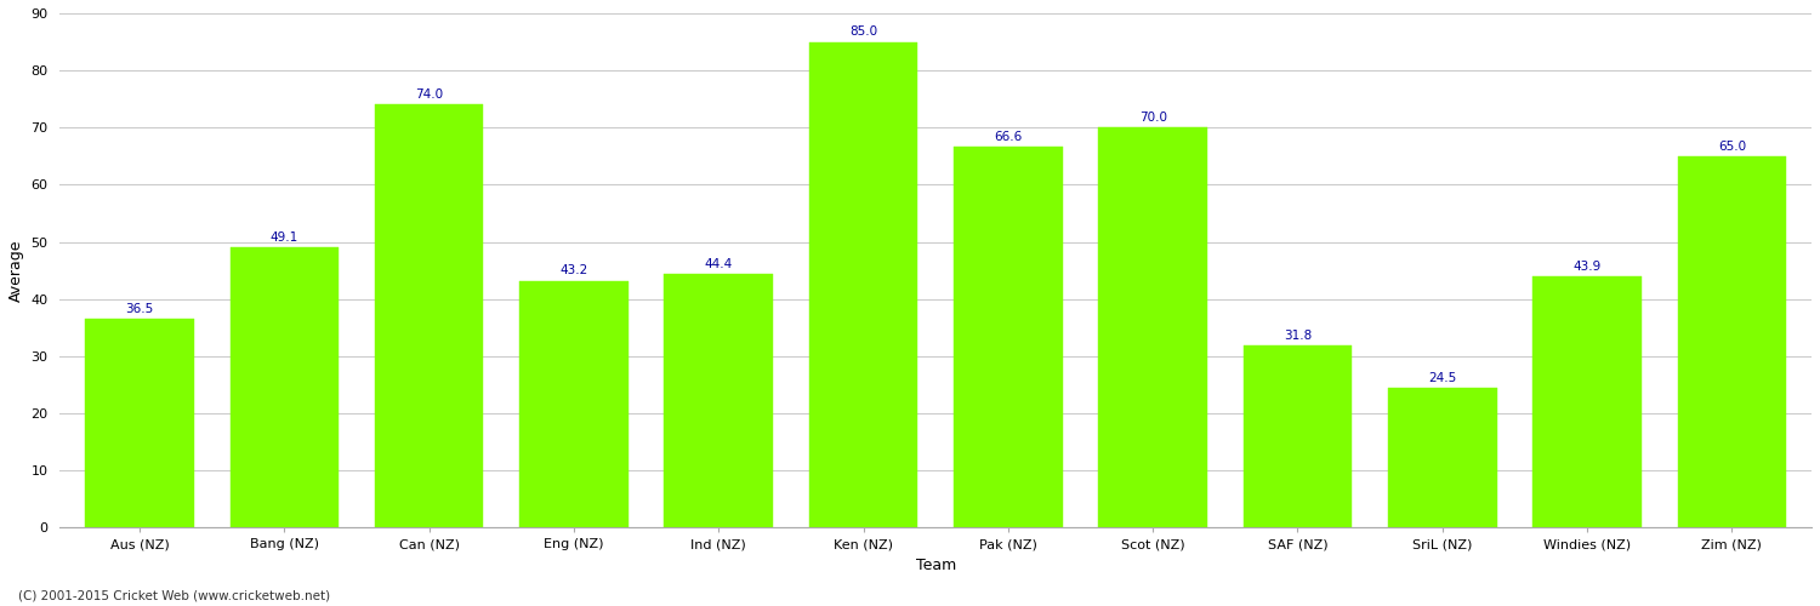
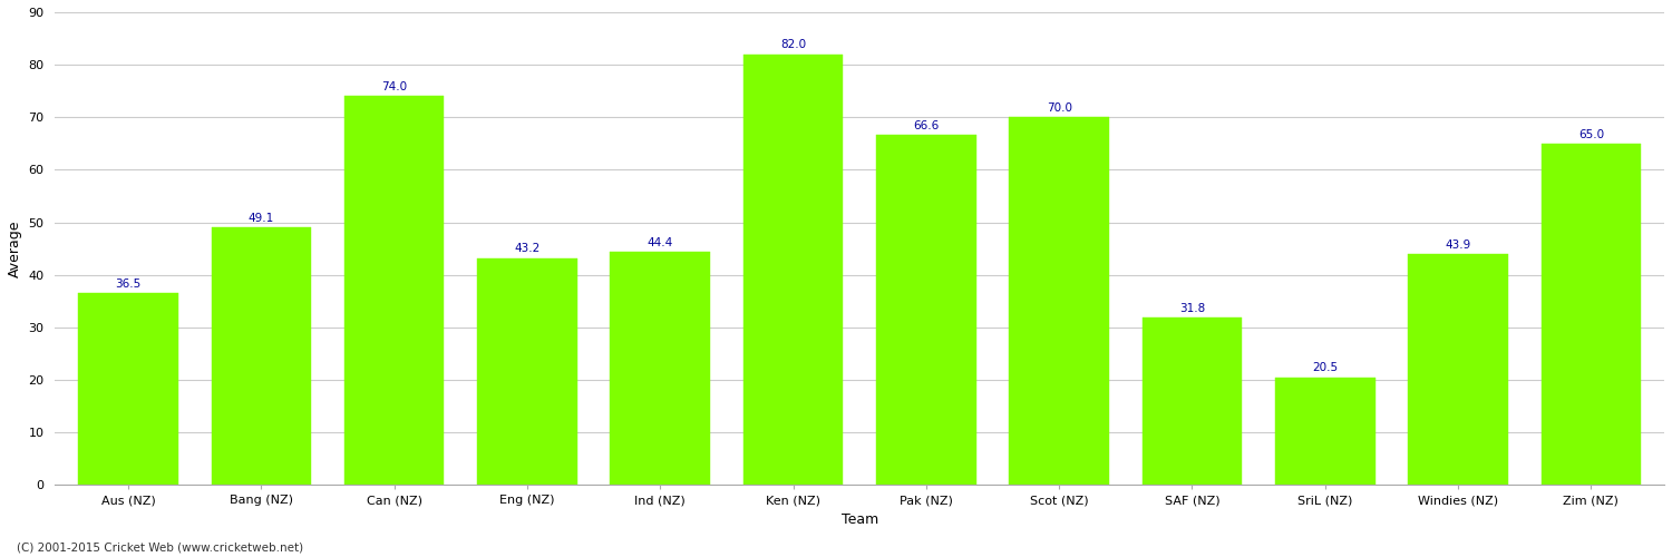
Ken (NZ): 85.0 -> 82.0
SriL (NZ): 24.5 -> 20.5
